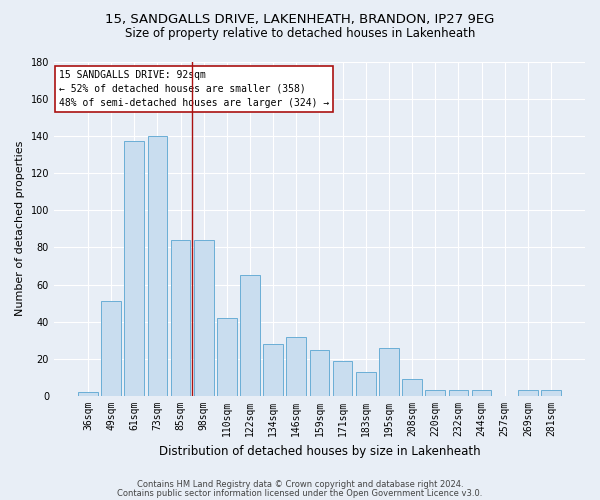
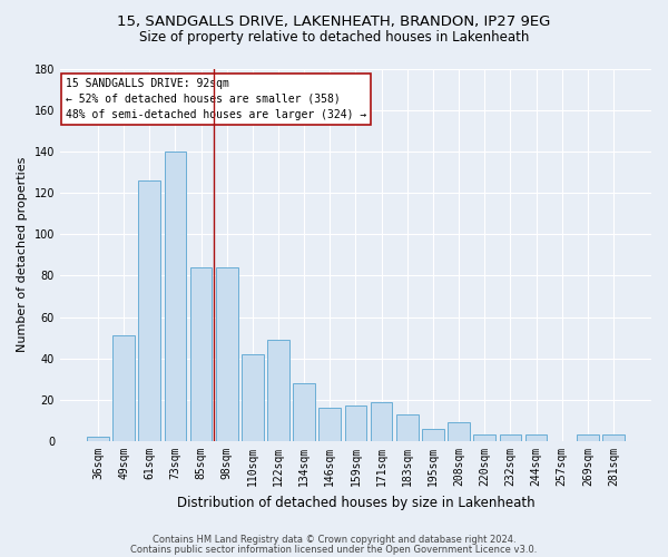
61sqm: 137 -> 126
122sqm: 65 -> 49
146sqm: 32 -> 16
159sqm: 25 -> 17
195sqm: 26 -> 6
